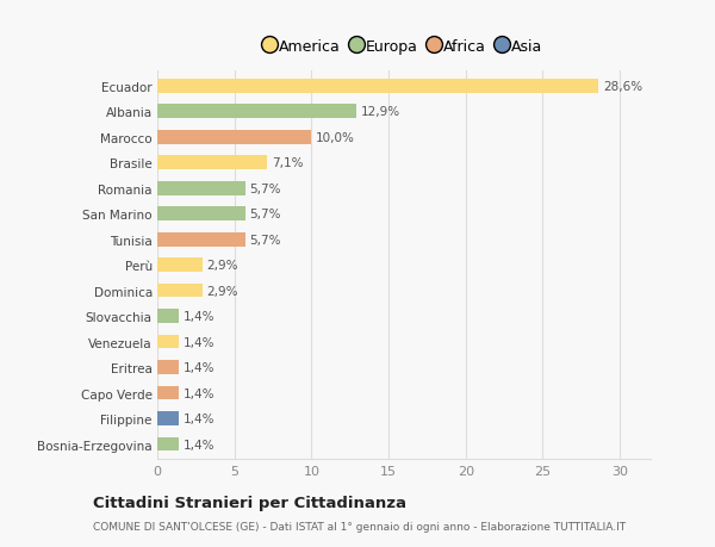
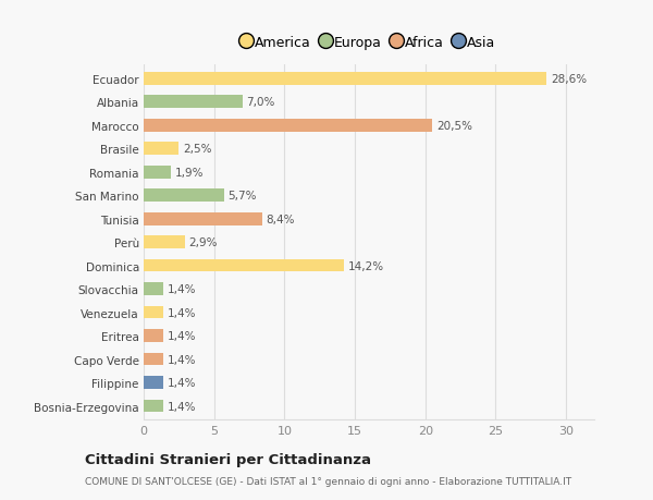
Albania: 12,9% -> 7,0%
Marocco: 10,0% -> 20,5%
Brasile: 7,1% -> 2,5%
Romania: 5,7% -> 1,9%
Tunisia: 5,7% -> 8,4%
Dominica: 2,9% -> 14,2%
